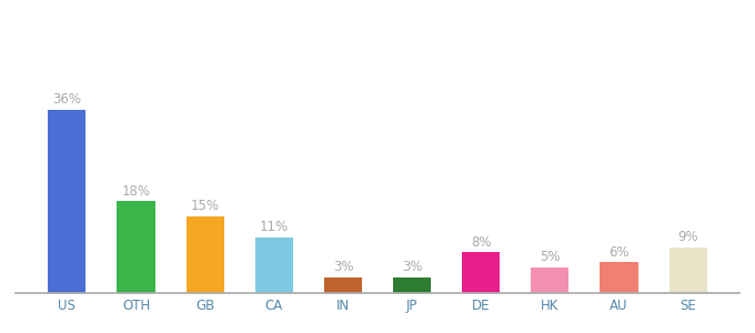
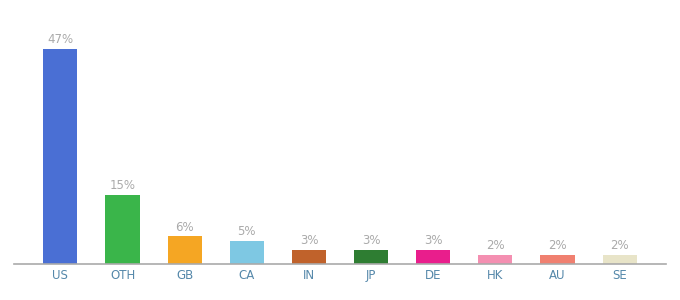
US: 36% -> 47%
OTH: 18% -> 15%
GB: 15% -> 6%
CA: 11% -> 5%
DE: 8% -> 3%
HK: 5% -> 2%
AU: 6% -> 2%
SE: 9% -> 2%
